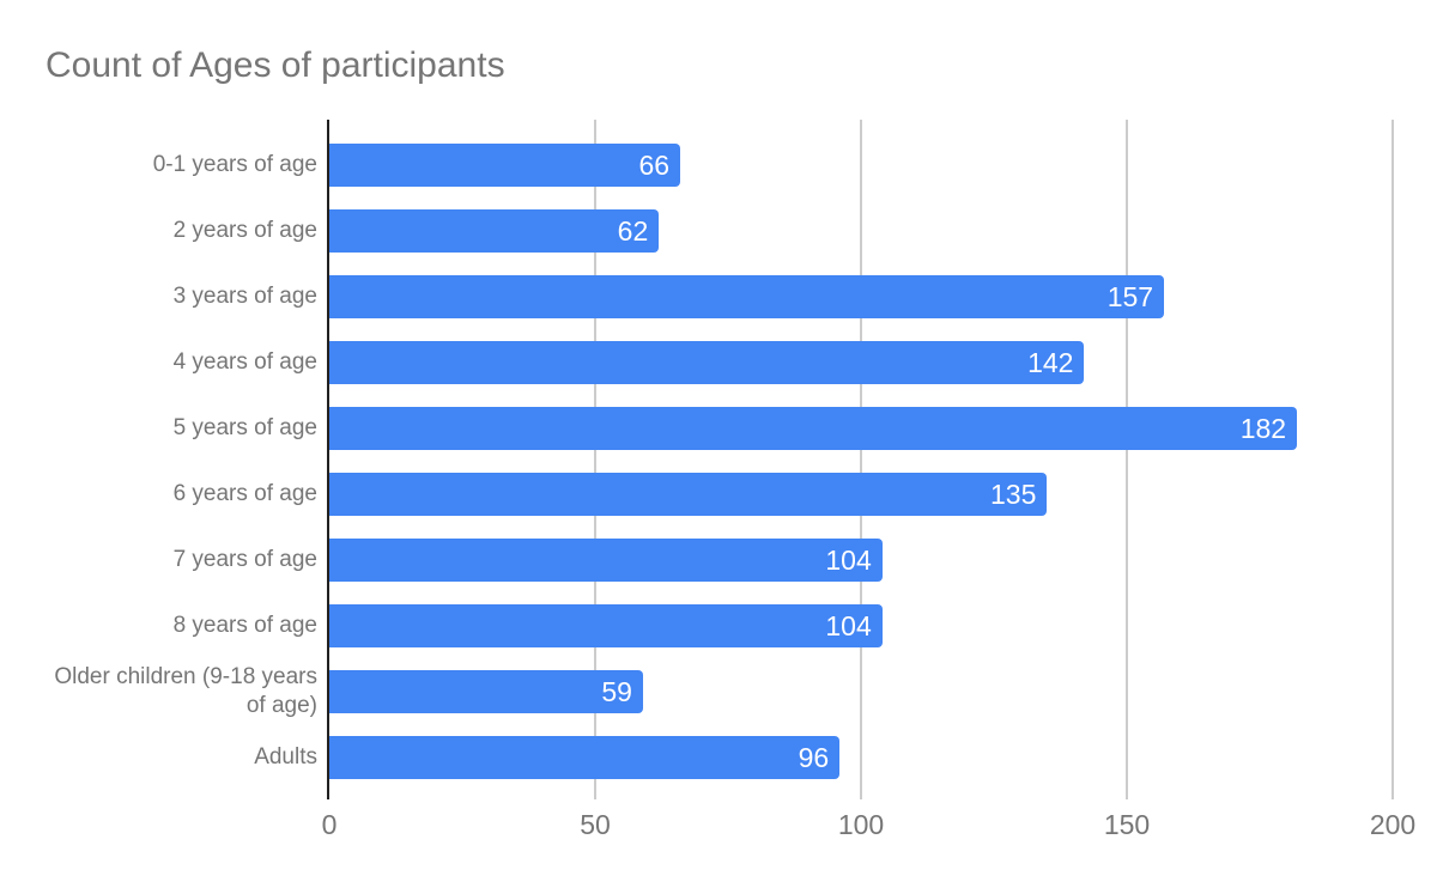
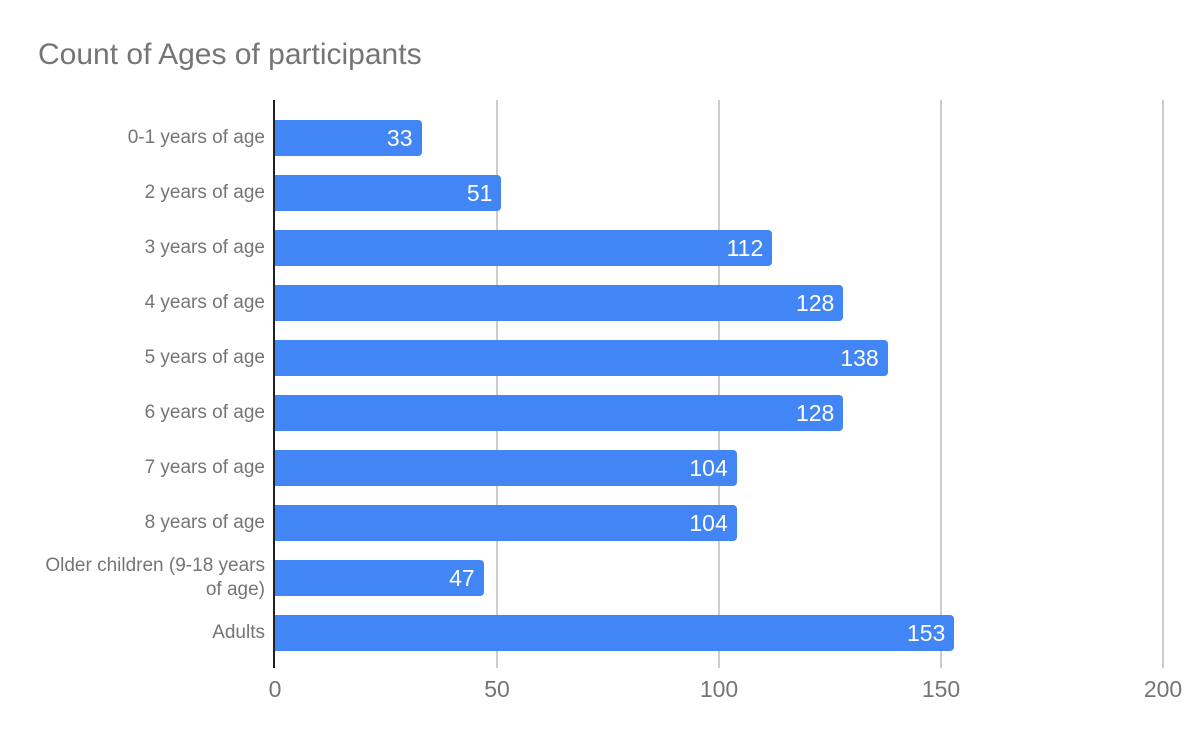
0-1 years of age: 66 -> 33
2 years of age: 62 -> 51
3 years of age: 157 -> 112
4 years of age: 142 -> 128
5 years of age: 182 -> 138
6 years of age: 135 -> 128
Older children (9-18 years of age): 59 -> 47
Adults: 96 -> 153
